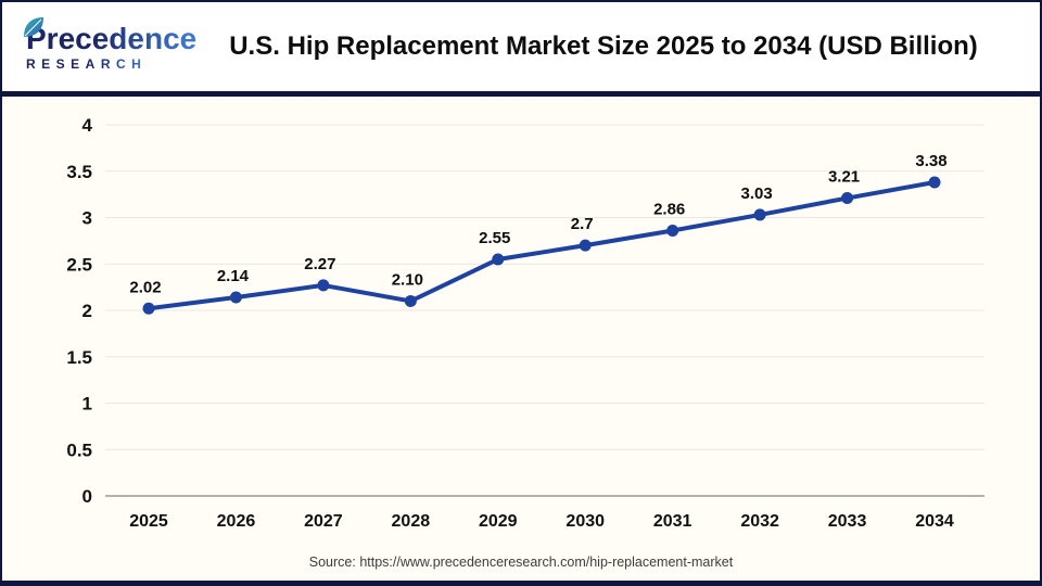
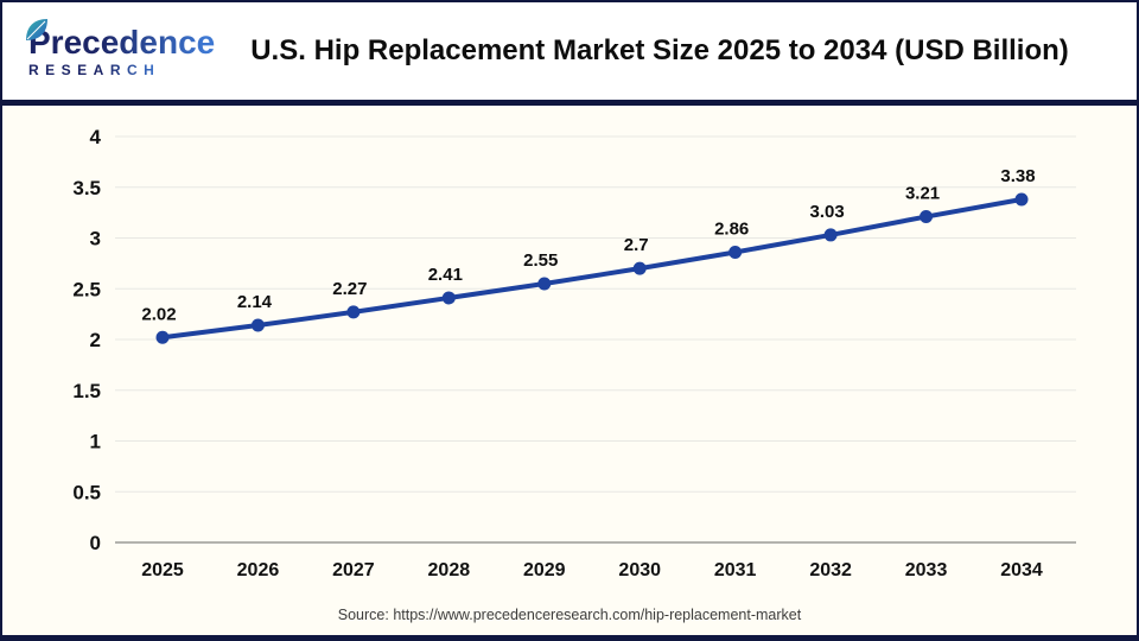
2028: 2.10 -> 2.41
